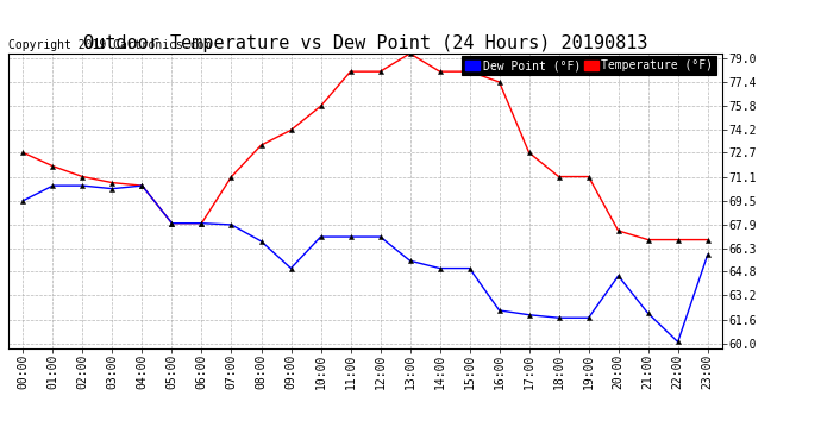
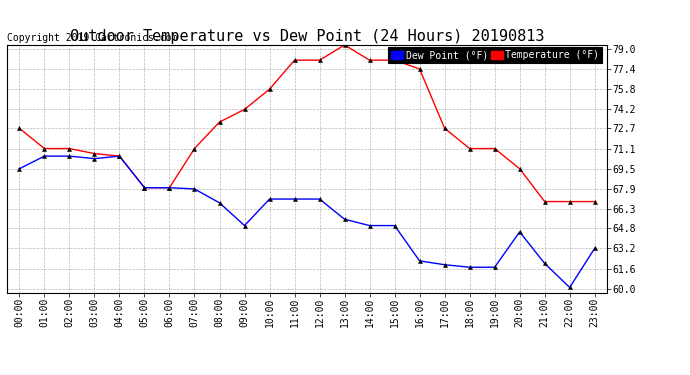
Temperature (°F)/01:00: 71.8 -> 71.1
Temperature (°F)/20:00: 67.5 -> 69.5
Dew Point (°F)/23:00: 65.9 -> 63.2
